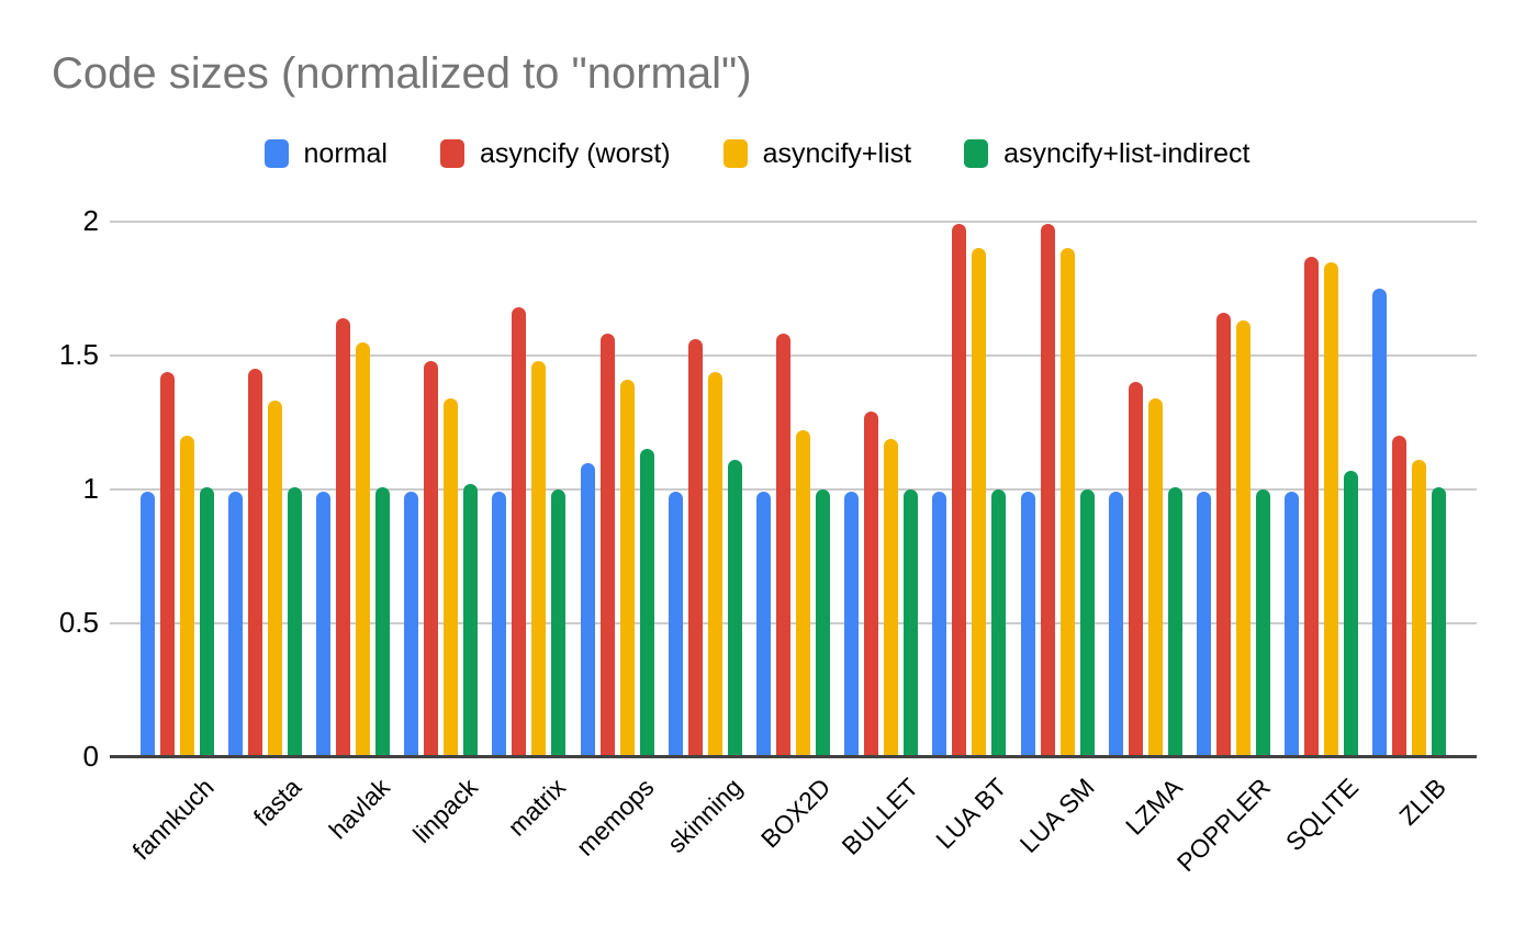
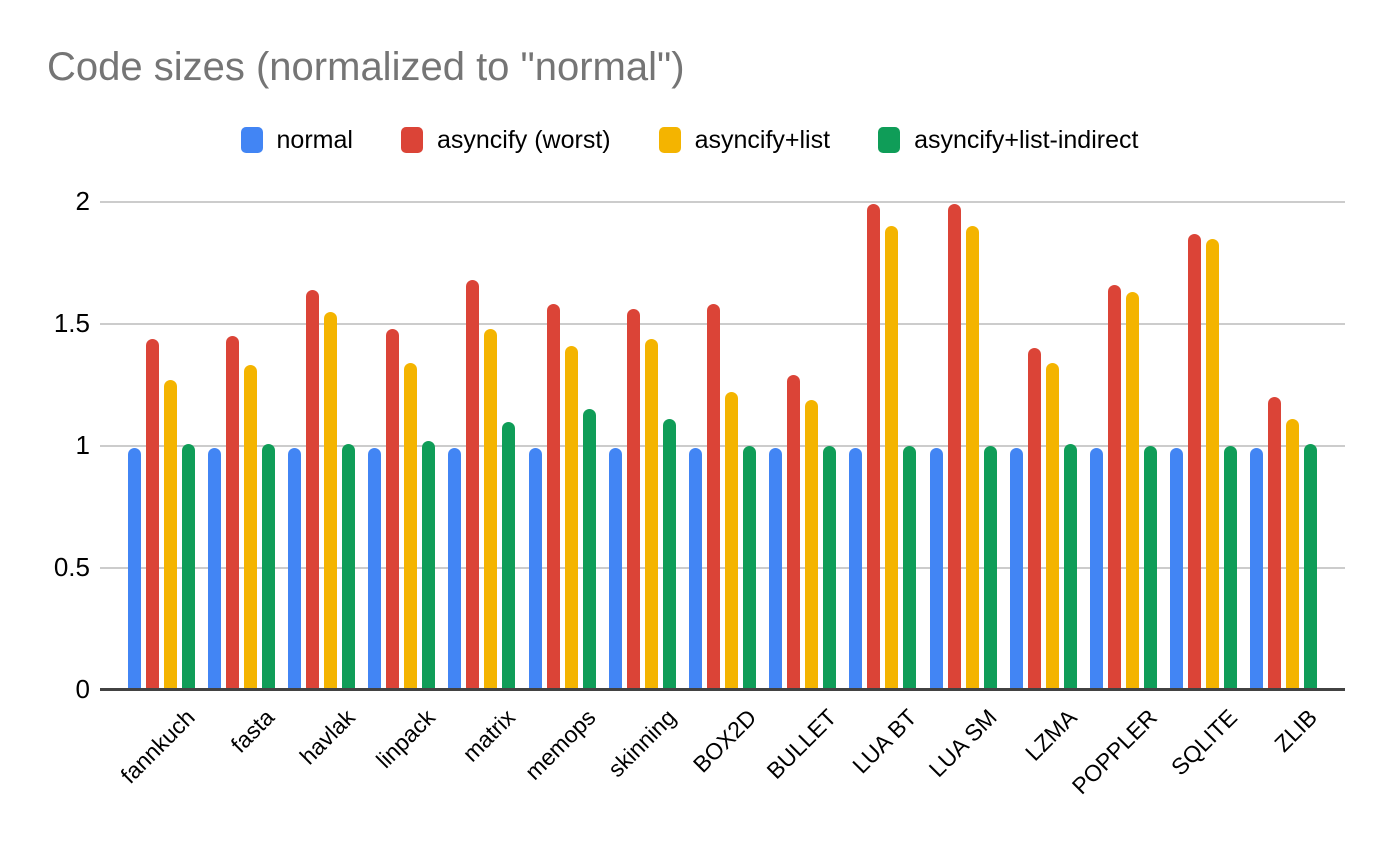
asyncify+list/fannkuch: 1.20 -> 1.27
asyncify+list-indirect/matrix: 1.00 -> 1.10
normal/memops: 1.10 -> 0.99
asyncify+list-indirect/SQLITE: 1.07 -> 1.00
normal/ZLIB: 1.75 -> 0.99
